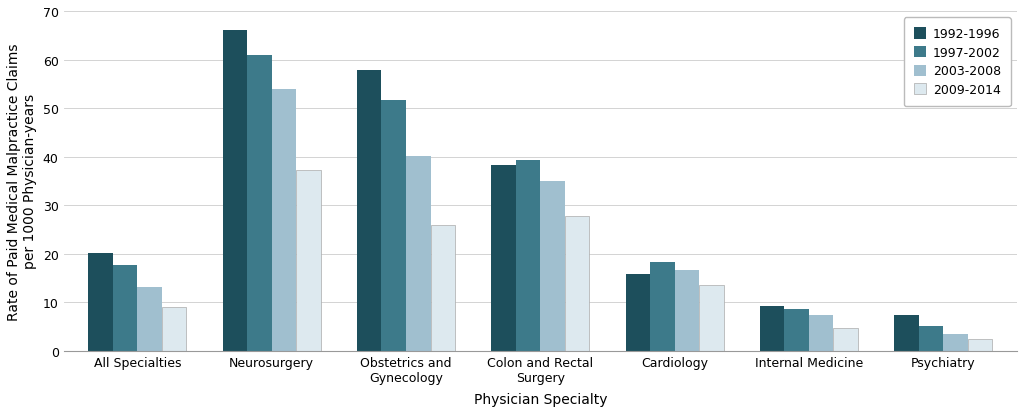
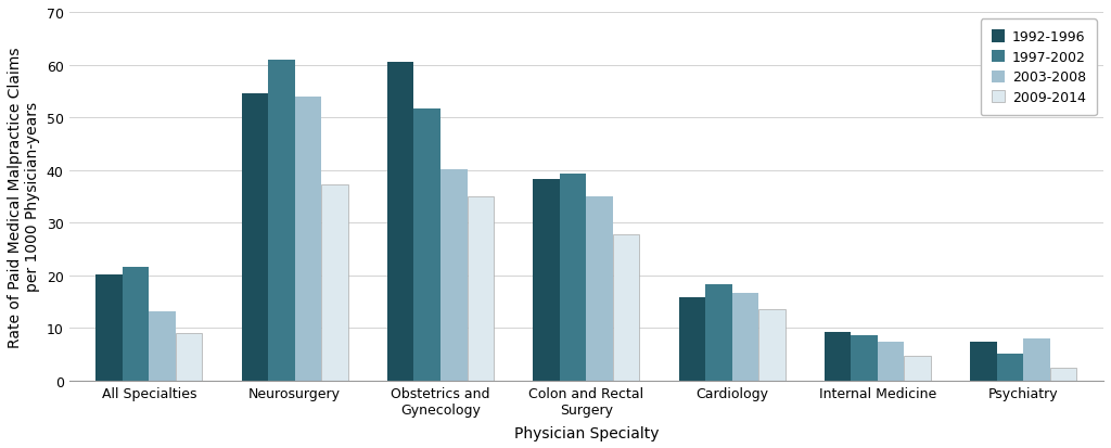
1997-2002/All Specialties: 17.6 -> 21.5
1992-1996/Neurosurgery: 66.0 -> 54.5
1992-1996/Obstetrics and Gynecology: 57.8 -> 60.5
2009-2014/Obstetrics and Gynecology: 26.0 -> 35.0
2003-2008/Psychiatry: 3.4 -> 8.0
